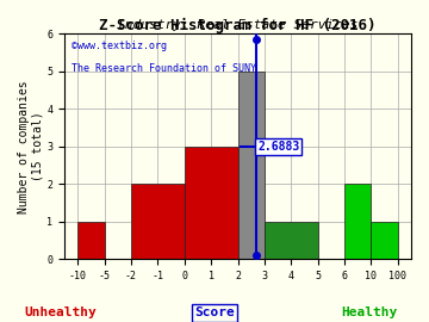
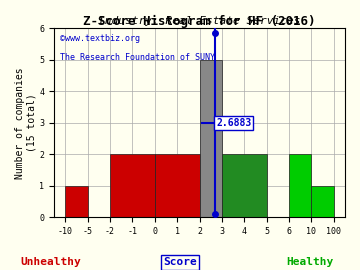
1: 3 -> 2
4: 1 -> 2
